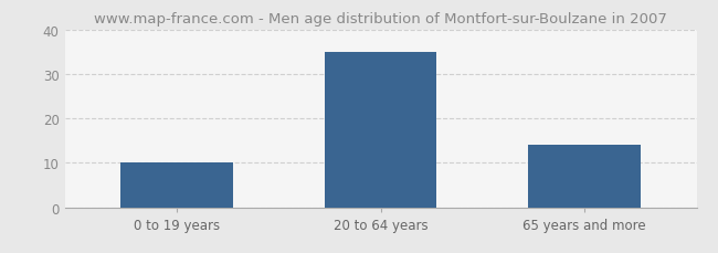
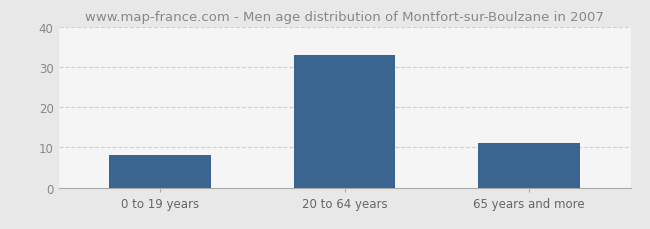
0 to 19 years: 10 -> 8
20 to 64 years: 35 -> 33
65 years and more: 14 -> 11
